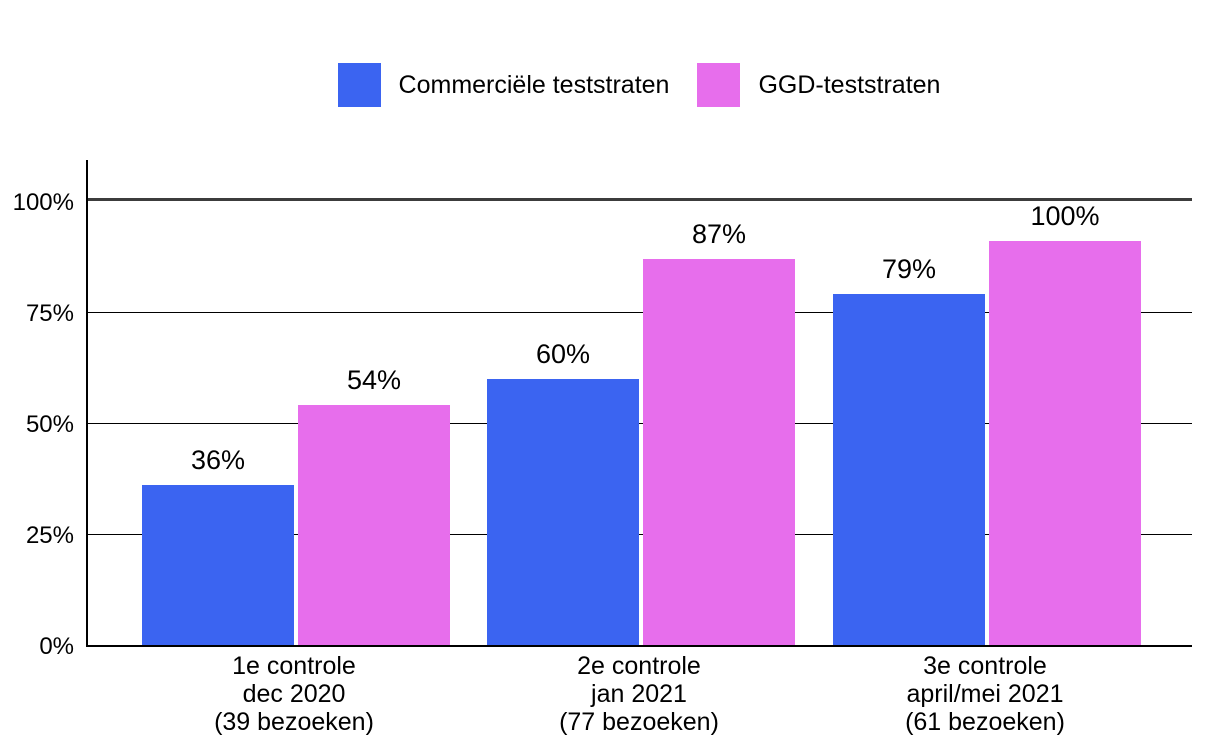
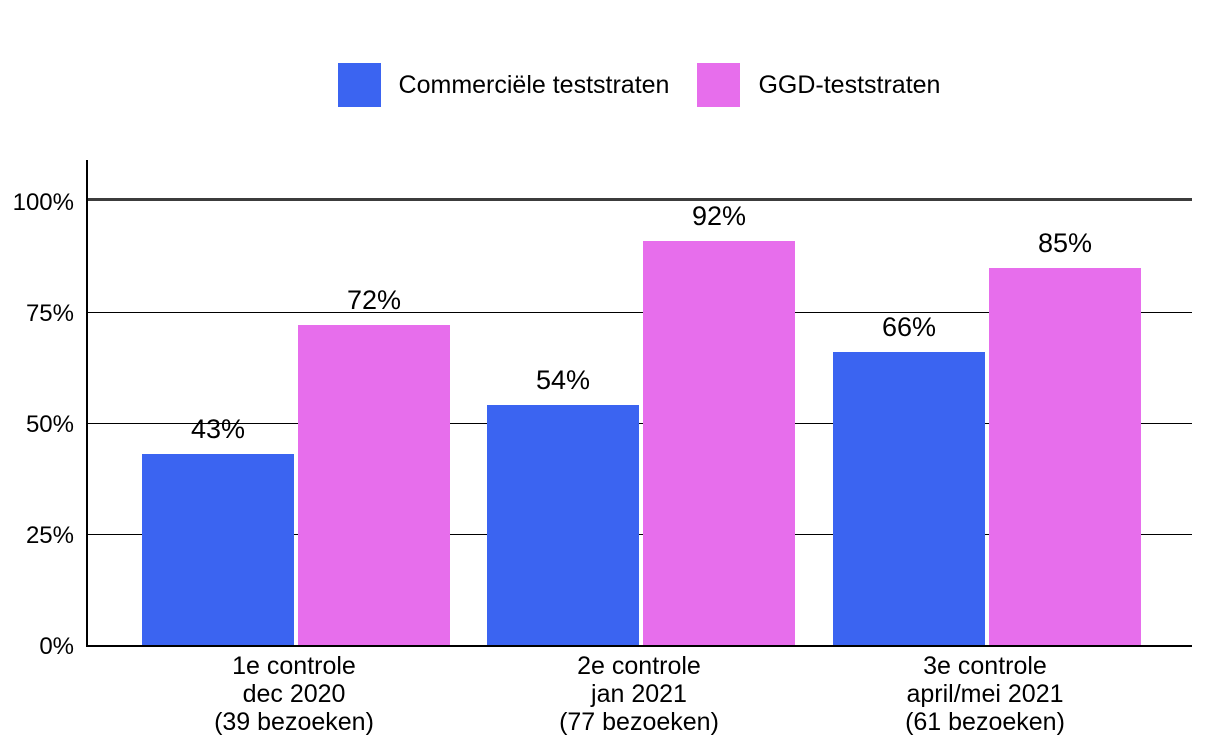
Commerciële teststraten/1e controle dec 2020 (39 bezoeken): 36% -> 43%
GGD-teststraten/1e controle dec 2020 (39 bezoeken): 54% -> 72%
Commerciële teststraten/2e controle jan 2021 (77 bezoeken): 60% -> 54%
GGD-teststraten/2e controle jan 2021 (77 bezoeken): 87% -> 92%
Commerciële teststraten/3e controle april/mei 2021 (61 bezoeken): 79% -> 66%
GGD-teststraten/3e controle april/mei 2021 (61 bezoeken): 100% -> 85%
